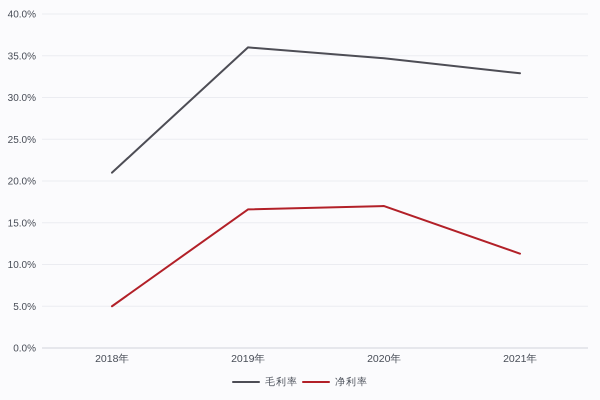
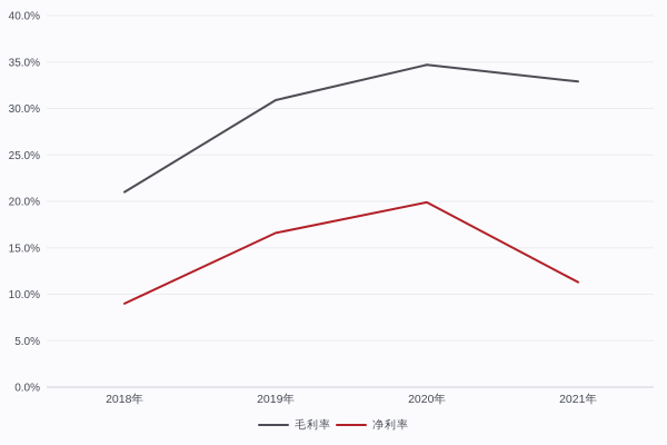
净利率/2018年: 5% -> 9%
毛利率/2019年: 36% -> 31%
净利率/2020年: 17% -> 20%
